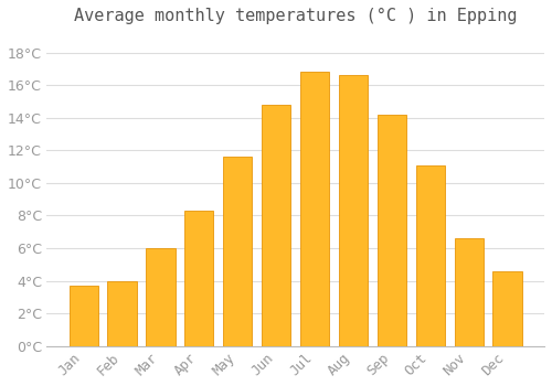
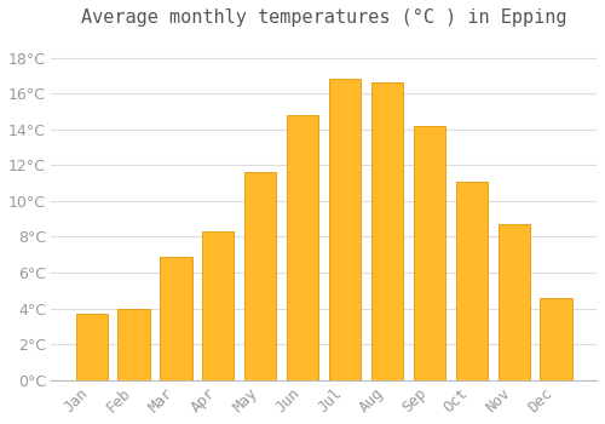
Mar: 6.0°C -> 6.9°C
Nov: 6.6°C -> 8.7°C
